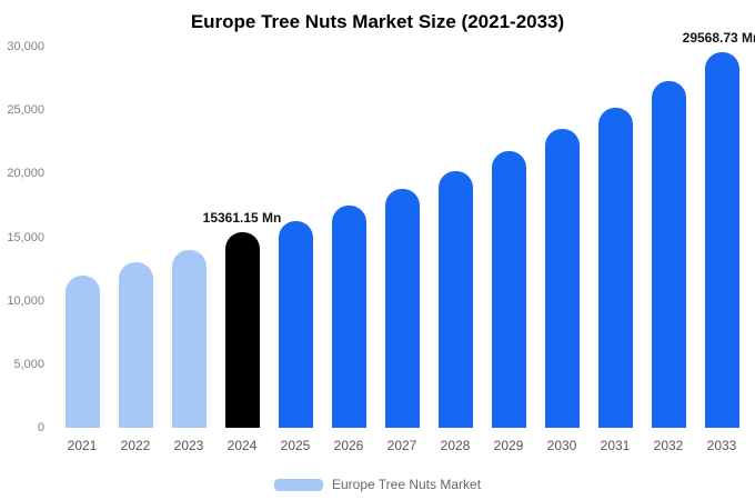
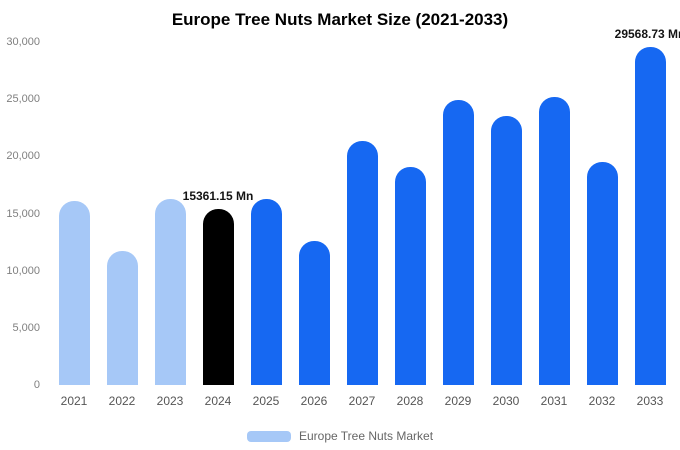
2021: 12000 -> 16100
2022: 13000 -> 11700
2023: 14000 -> 16300
2026: 17500 -> 12600
2027: 18800 -> 21300
2028: 20200 -> 19100
2029: 21800 -> 24900
2032: 27300 -> 19500
